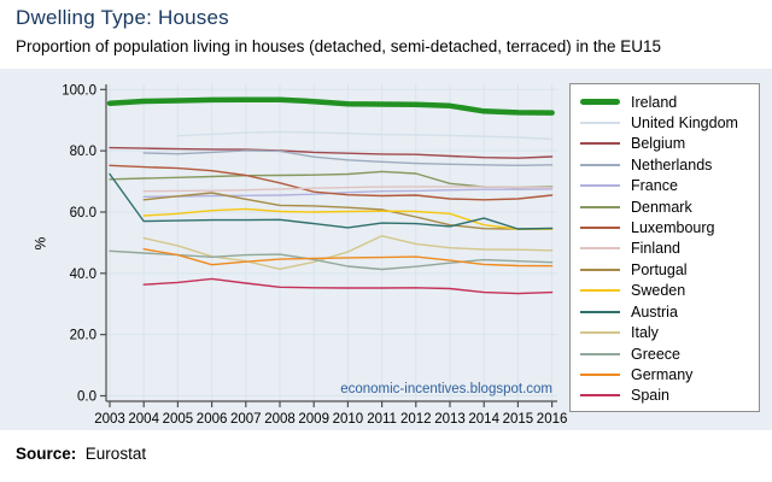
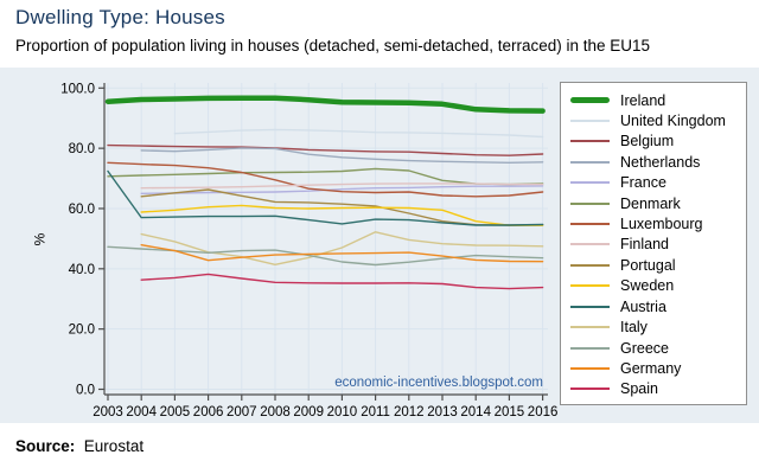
Austria/2014: 58 -> 54
